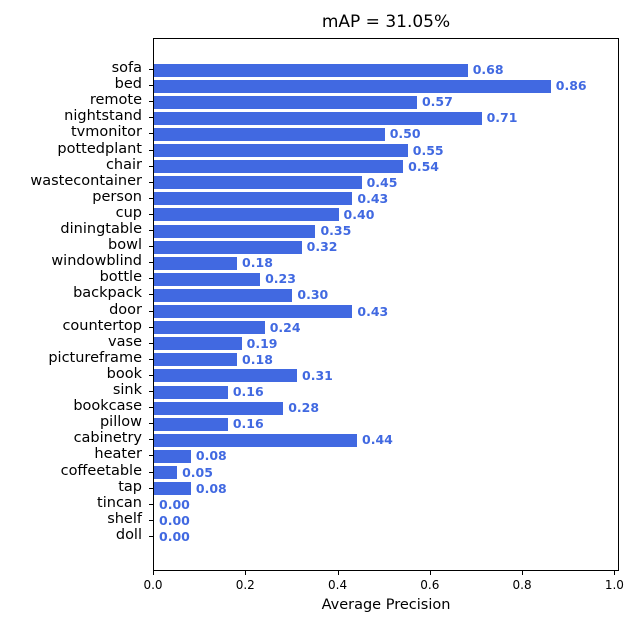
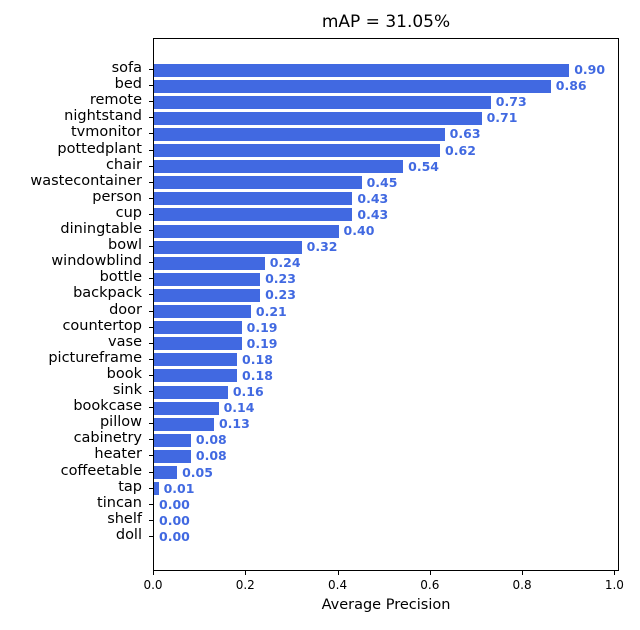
sofa: 0.68 -> 0.90
remote: 0.57 -> 0.73
tvmonitor: 0.50 -> 0.63
pottedplant: 0.55 -> 0.62
cup: 0.40 -> 0.43
diningtable: 0.35 -> 0.40
windowblind: 0.18 -> 0.24
backpack: 0.30 -> 0.23
door: 0.43 -> 0.21
countertop: 0.24 -> 0.19
book: 0.31 -> 0.18
bookcase: 0.28 -> 0.14
pillow: 0.16 -> 0.13
cabinetry: 0.44 -> 0.08
tap: 0.08 -> 0.01
